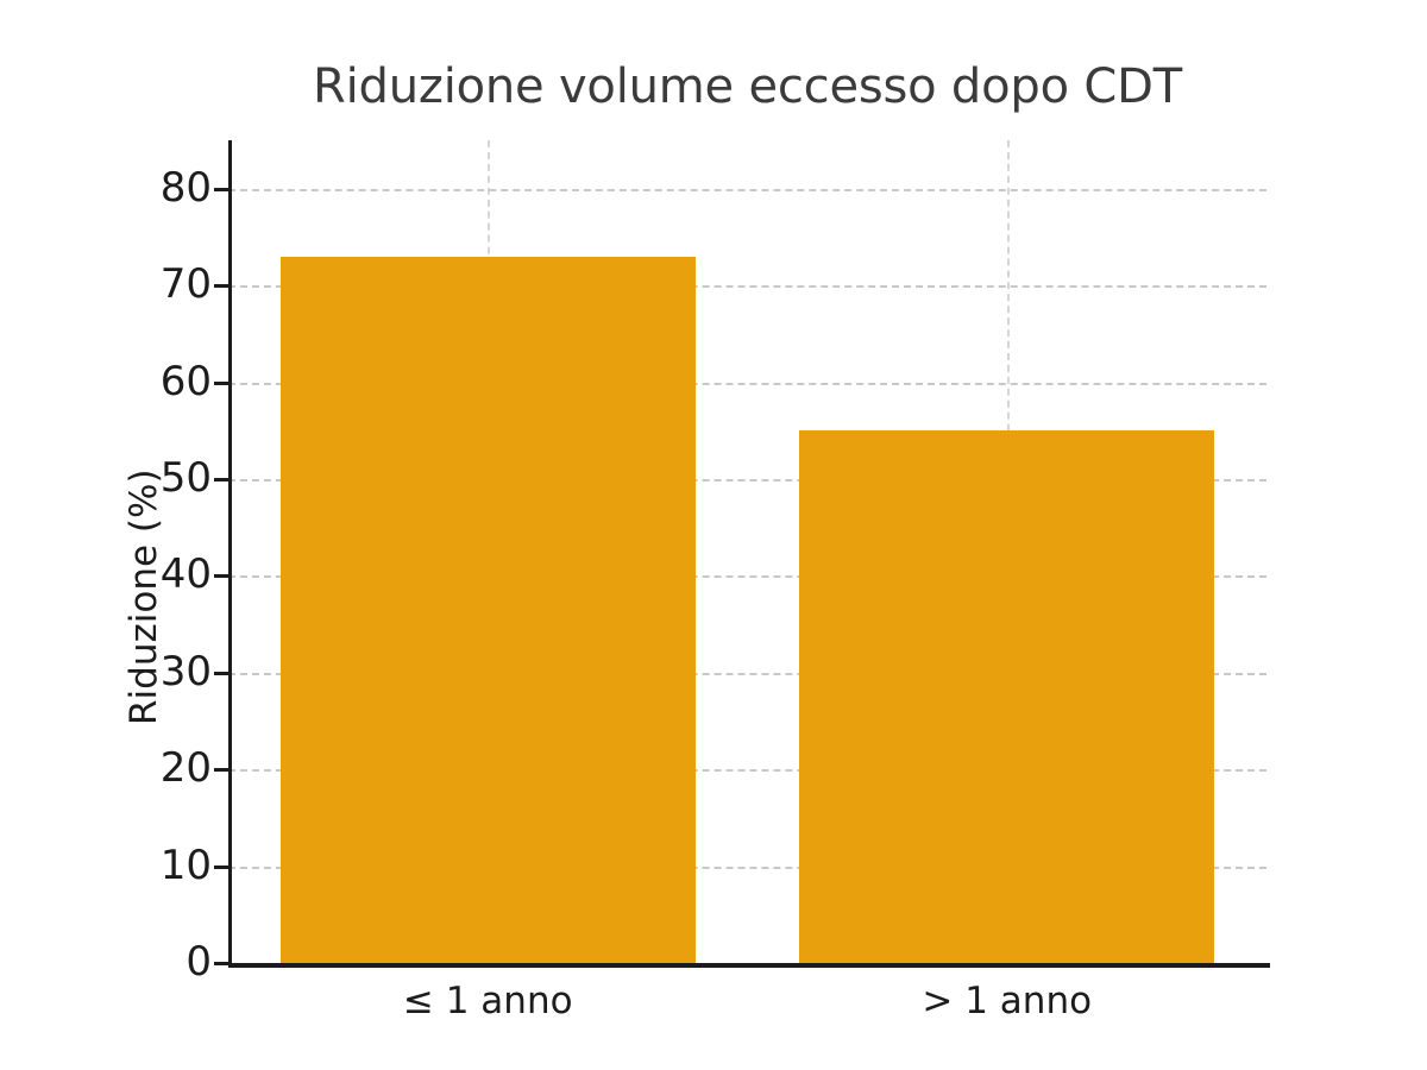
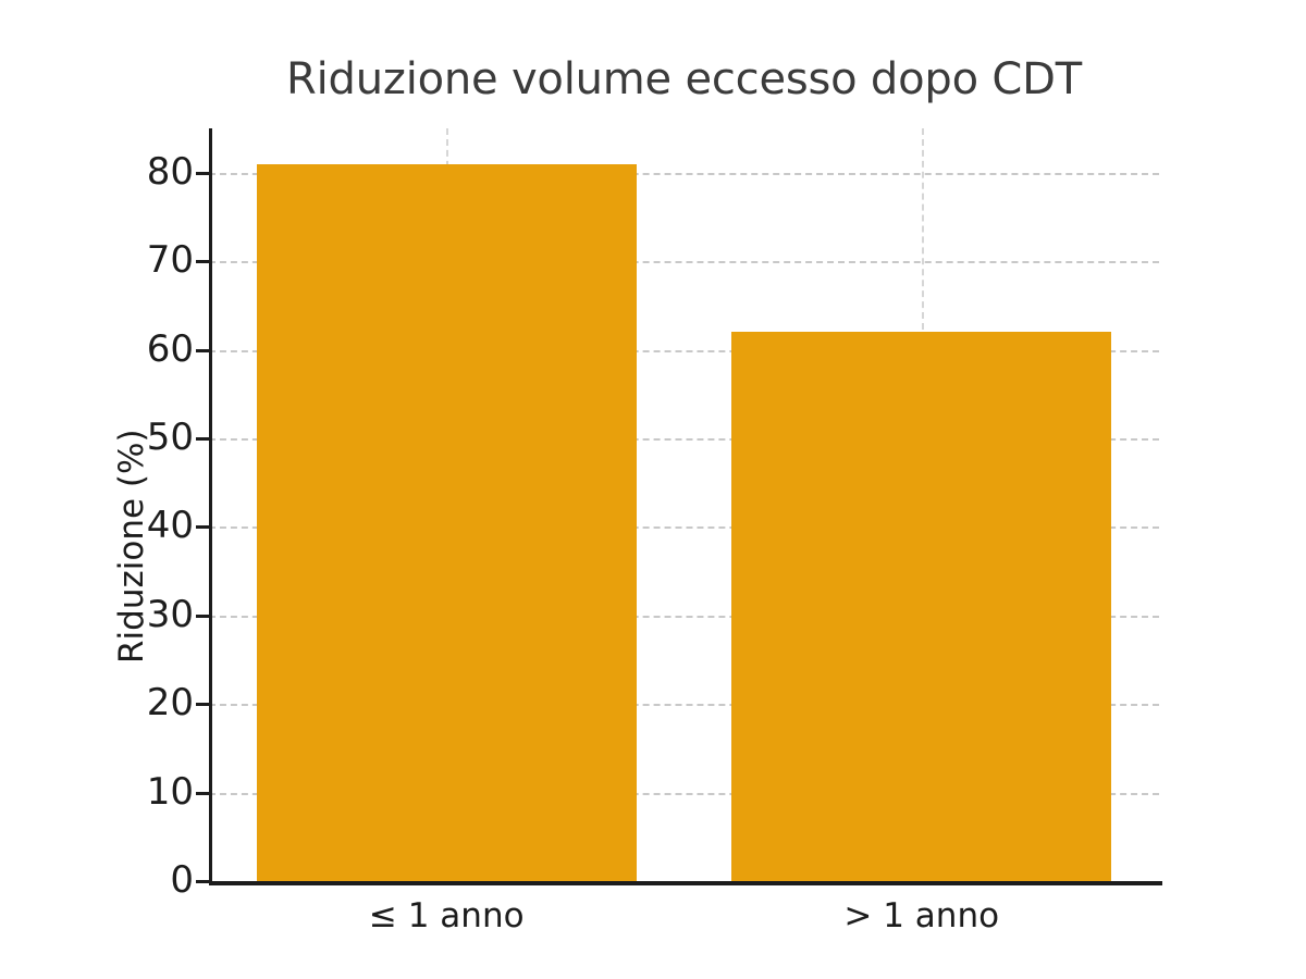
≤ 1 anno: 73 -> 81
> 1 anno: 55 -> 62
